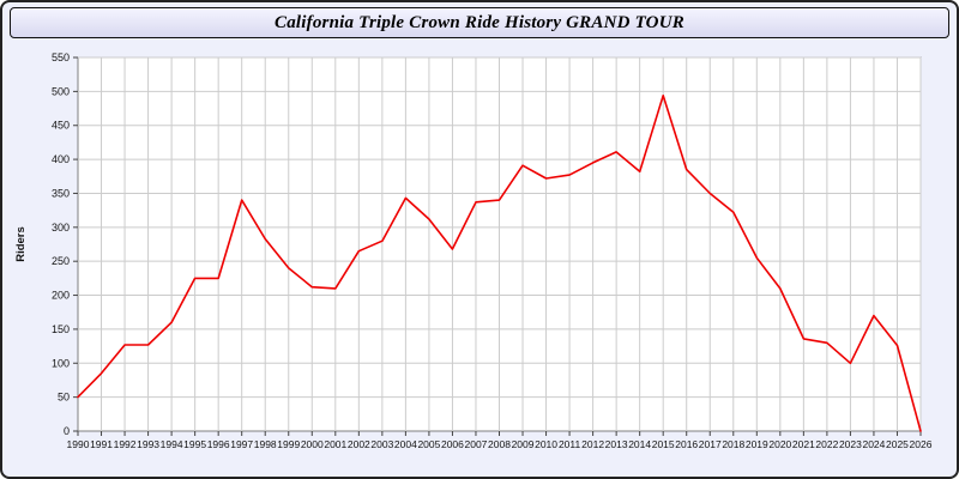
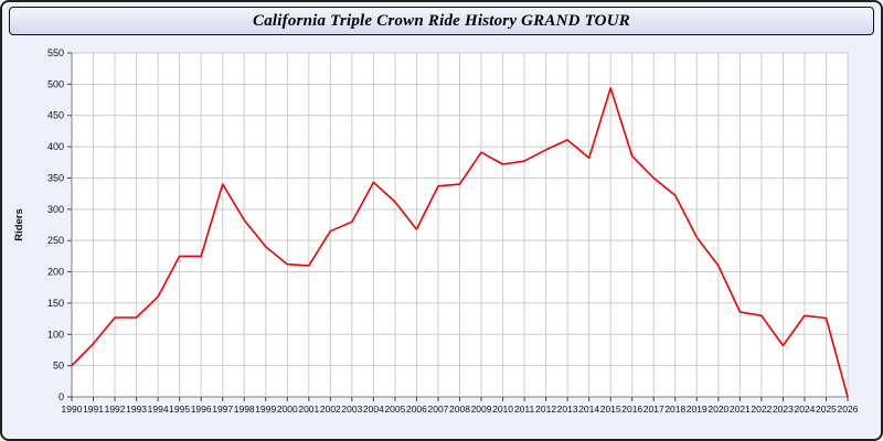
2023: 100 -> 80
2024: 170 -> 130
